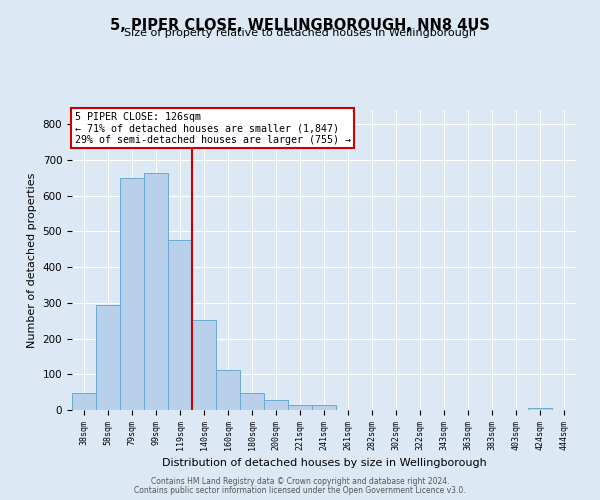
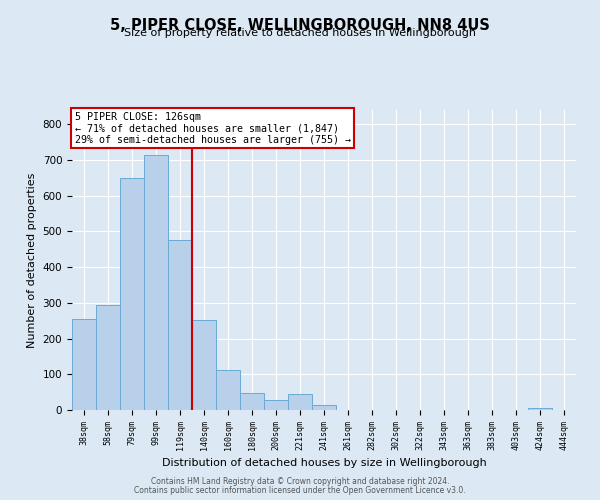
38sqm: 47 -> 255
99sqm: 664 -> 715
221sqm: 14 -> 45
